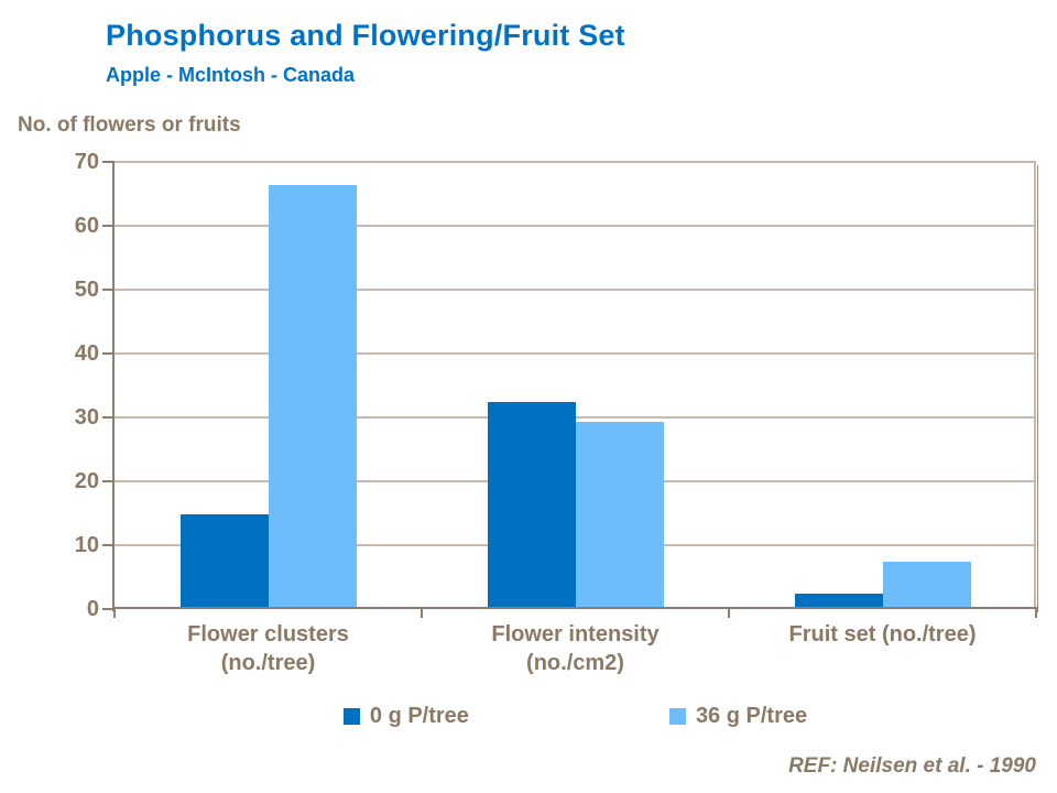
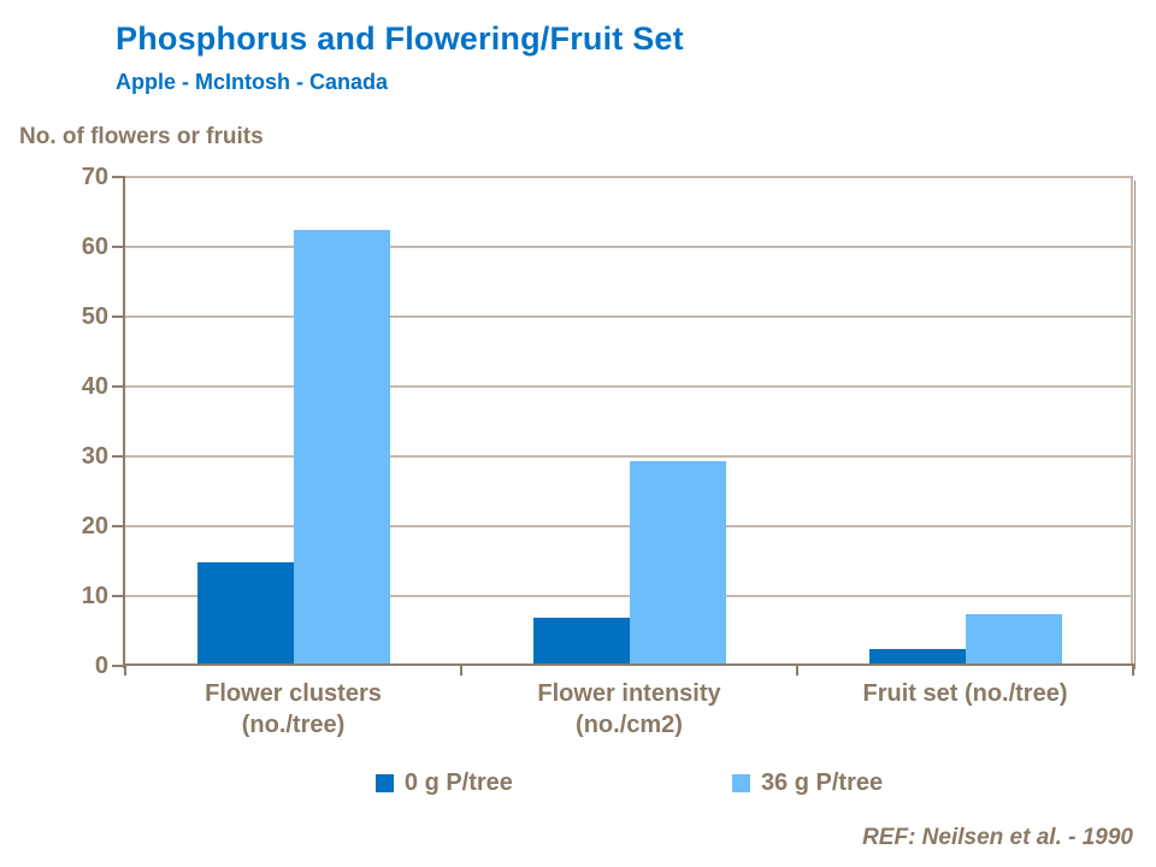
36 g P/tree/Flower clusters (no./tree): 66 -> 62
0 g P/tree/Flower intensity (no./cm2): 32 -> 6
